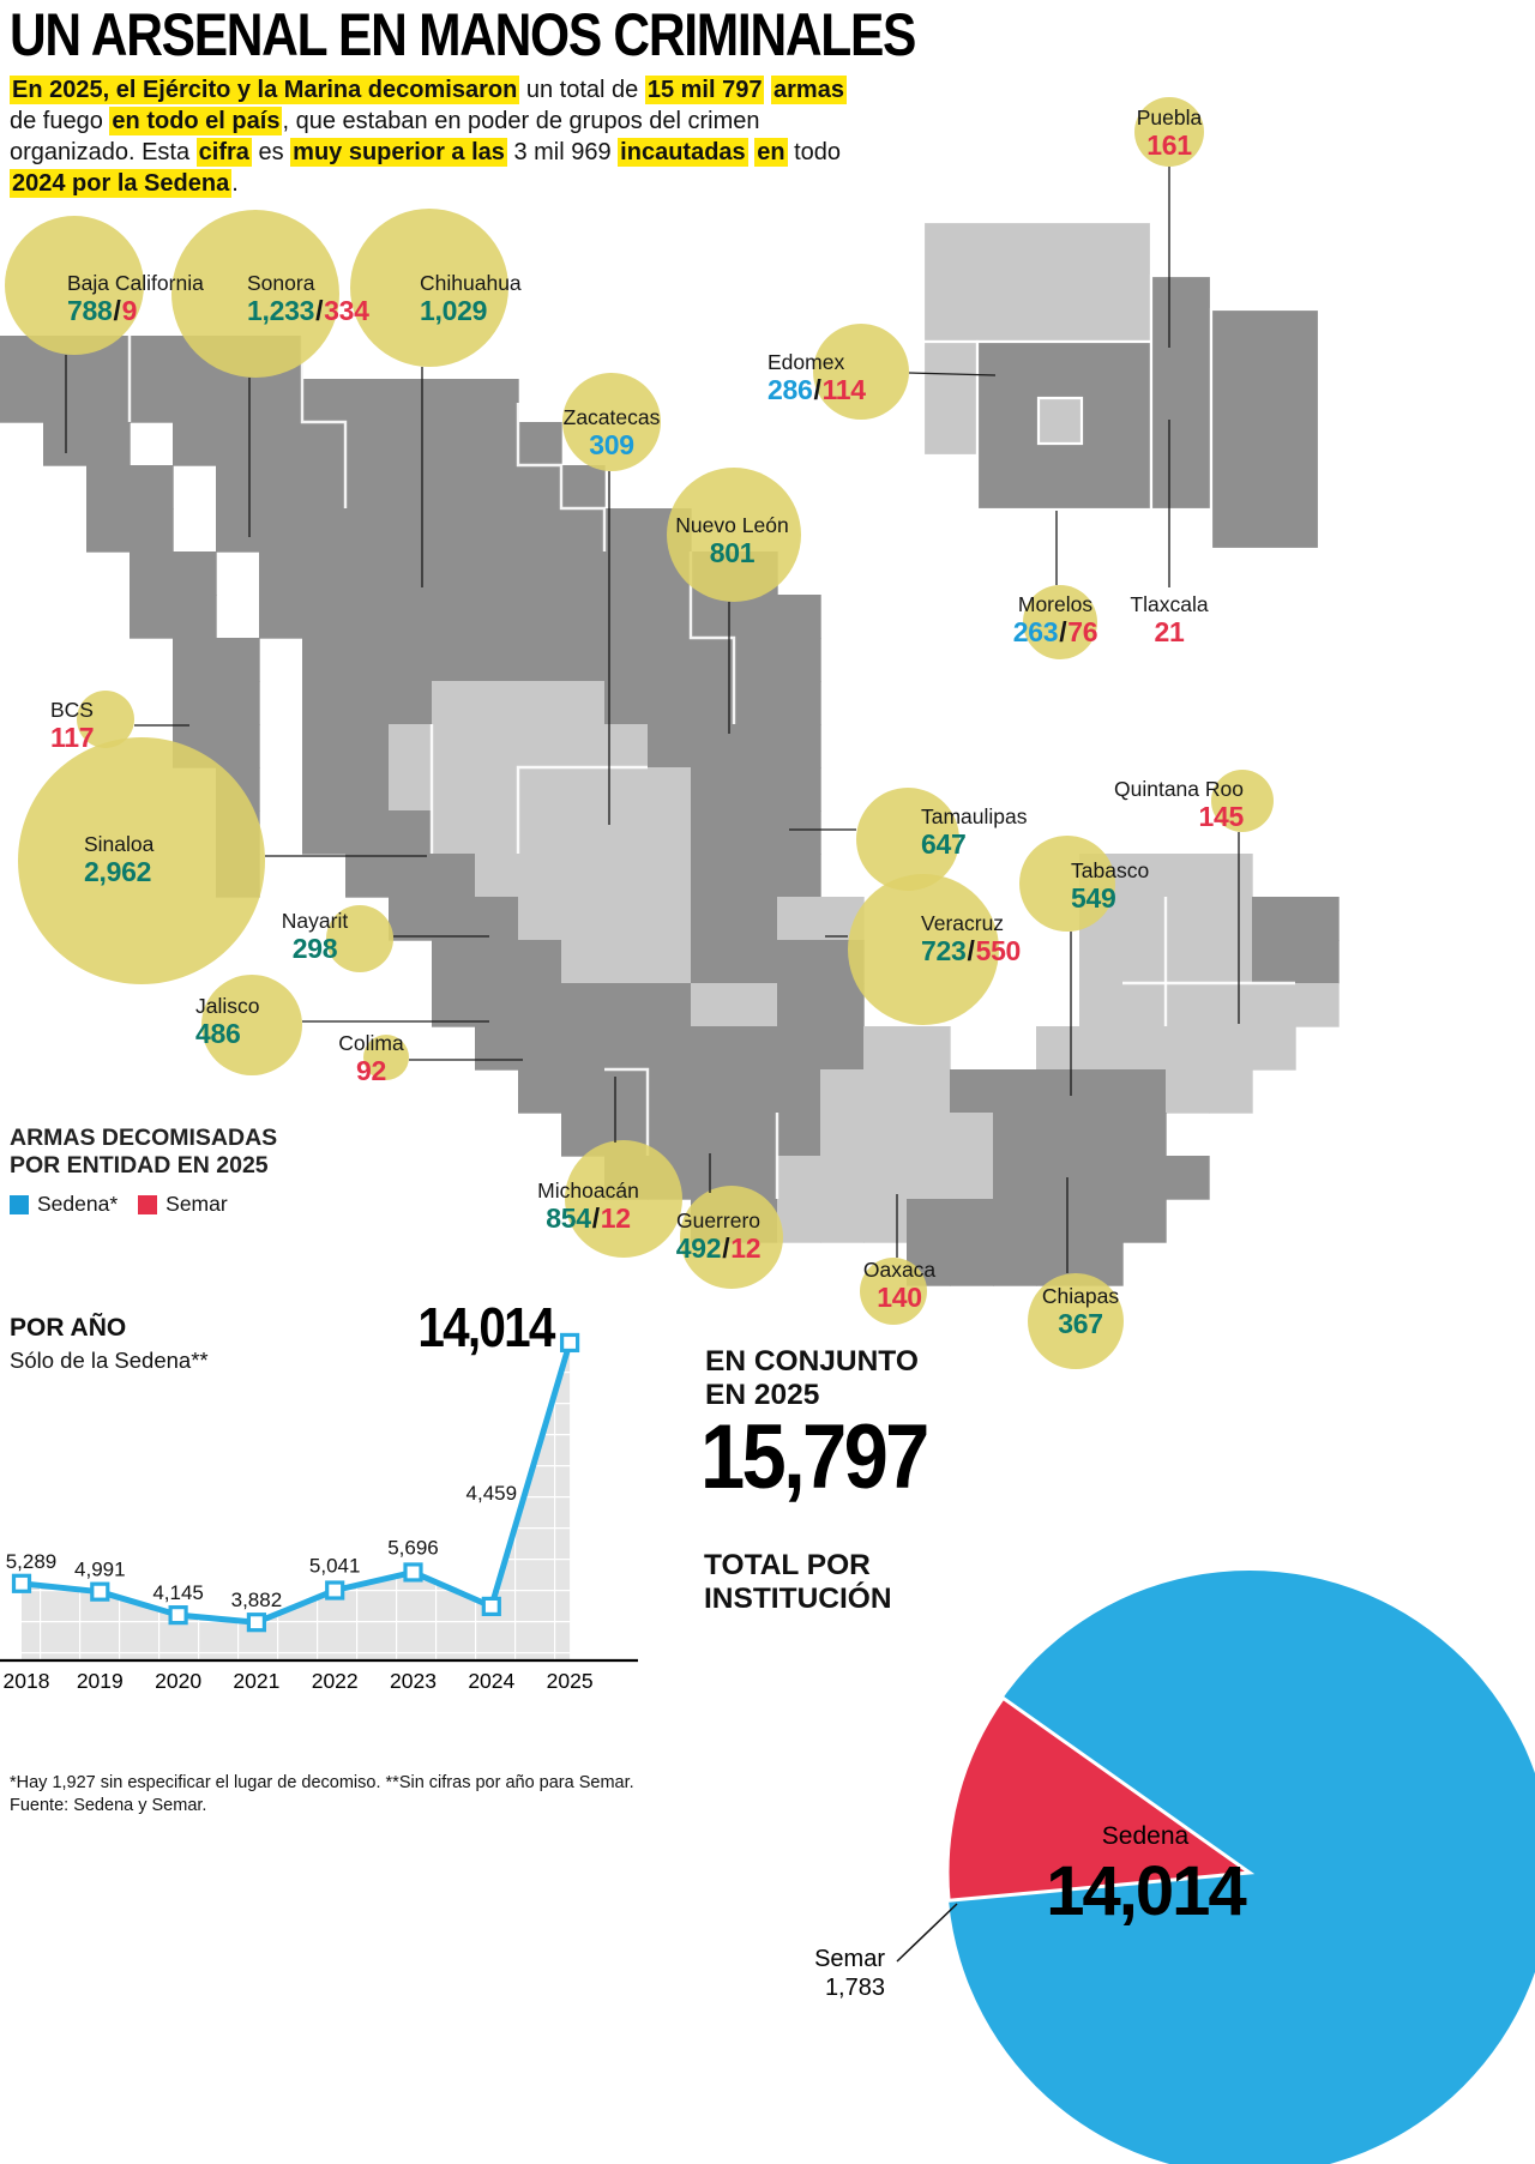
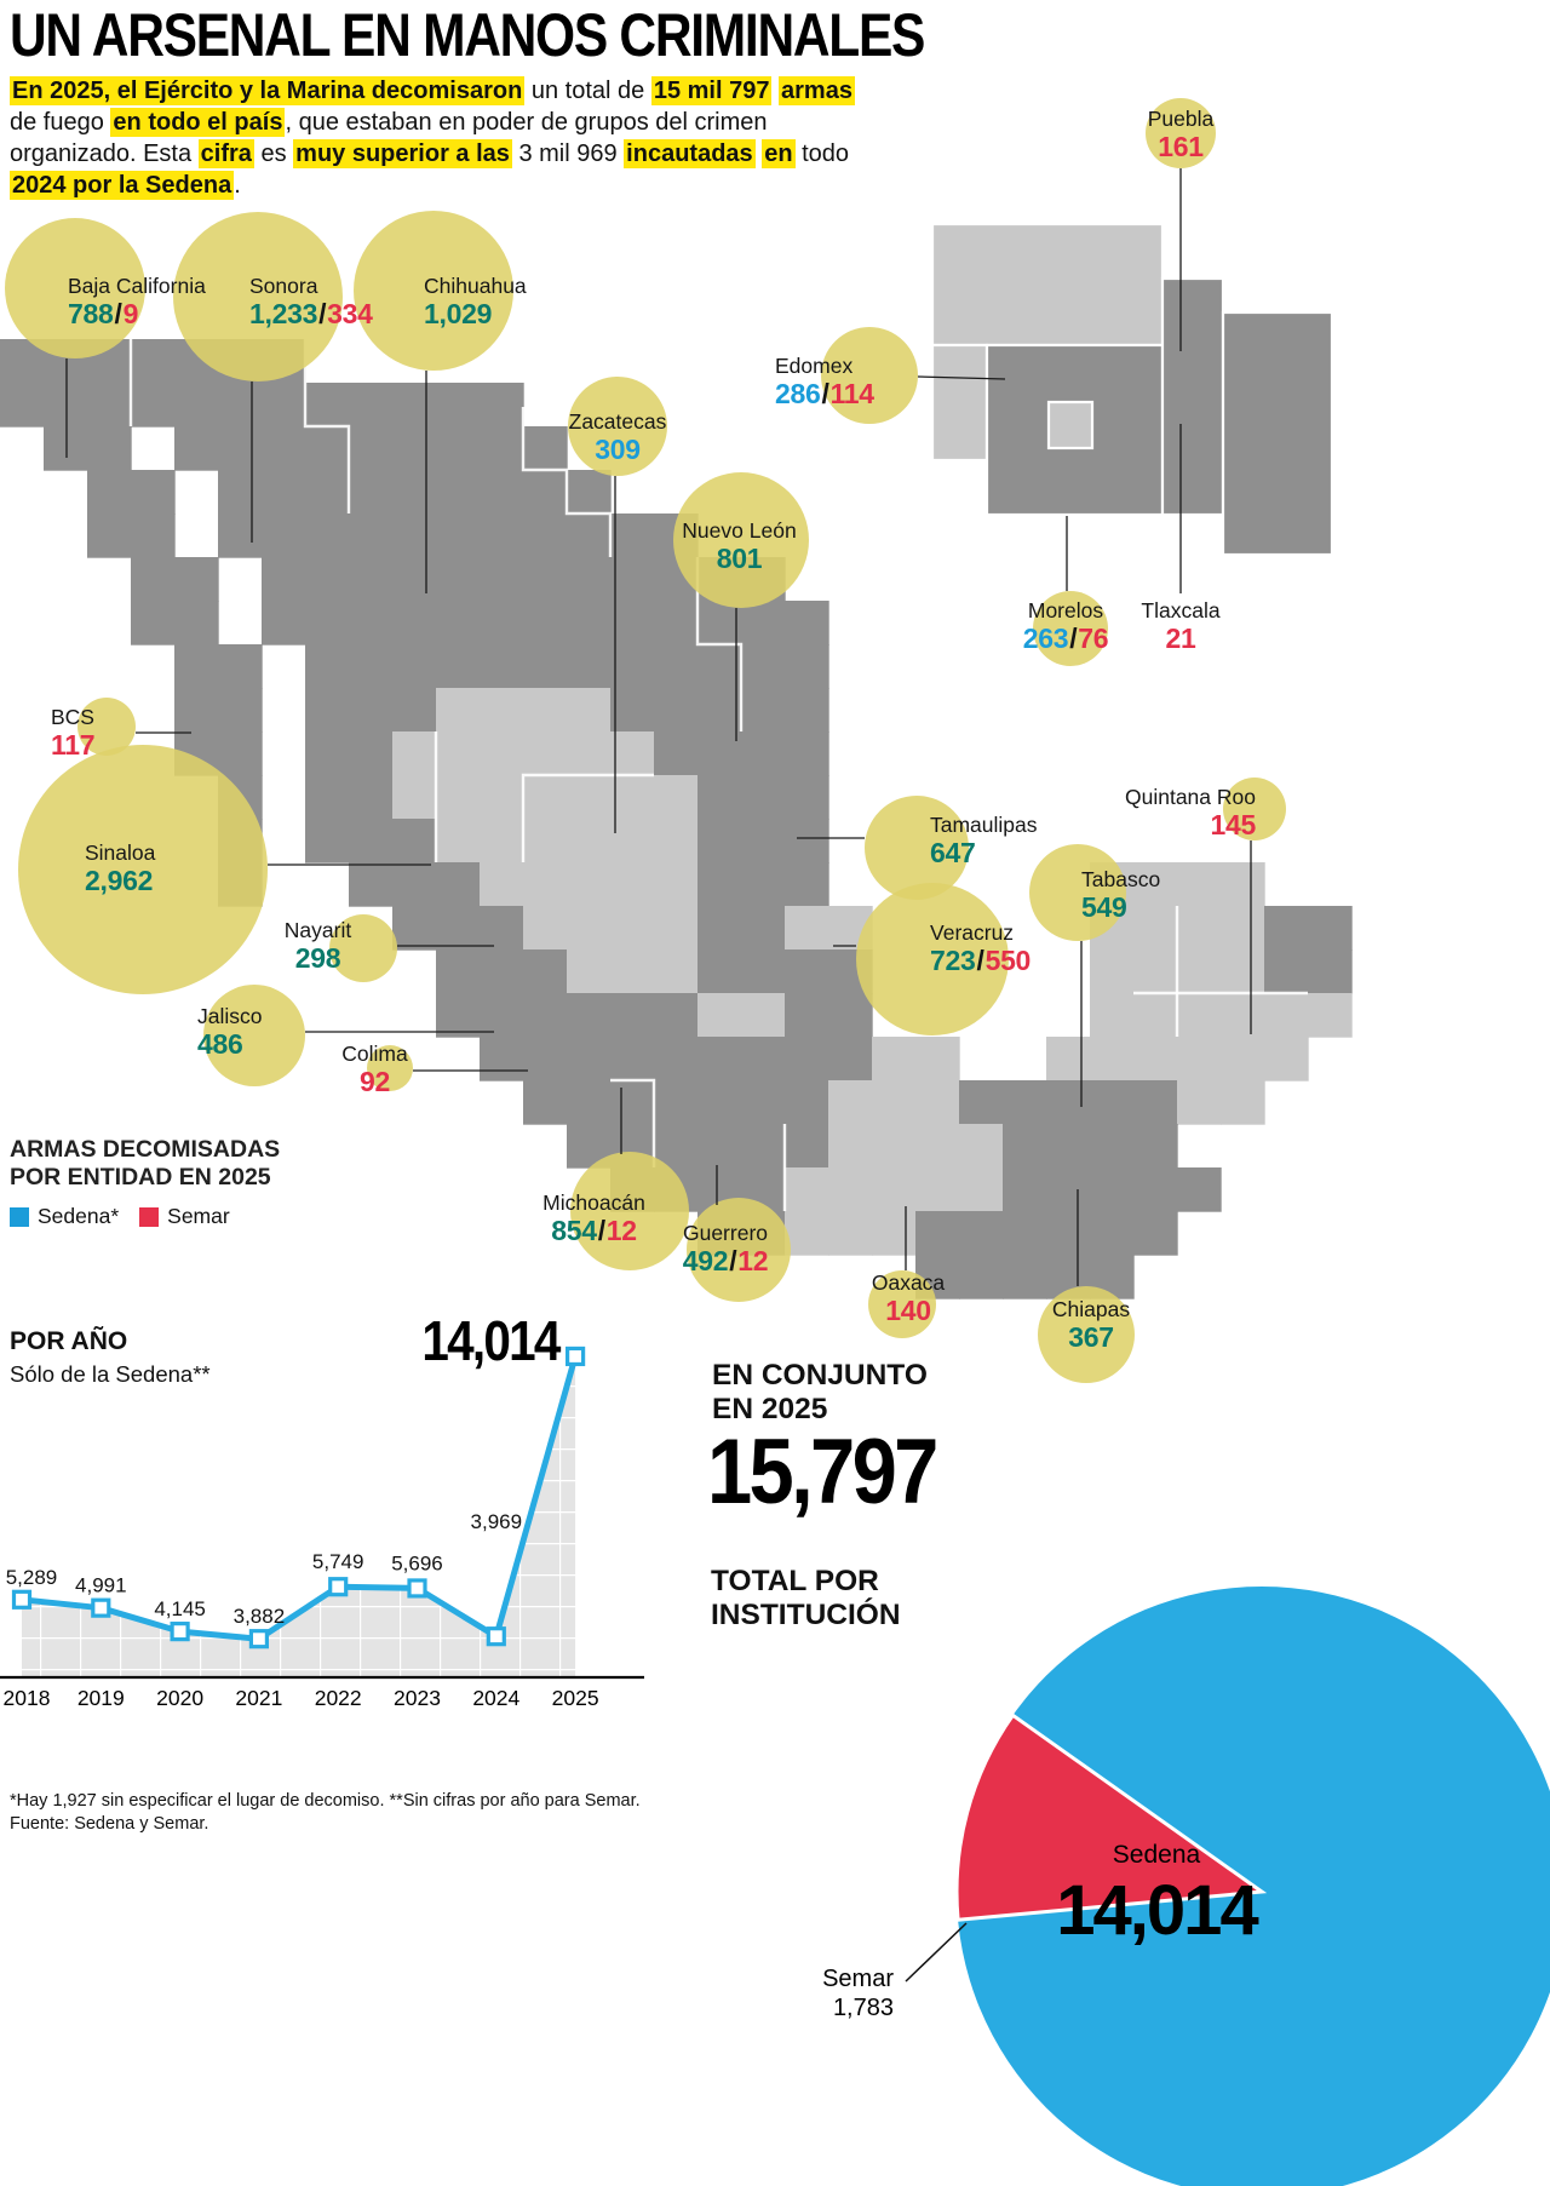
POR AÑO/2022: 5,041 -> 5,749
POR AÑO/2024: 4,459 -> 3,969
